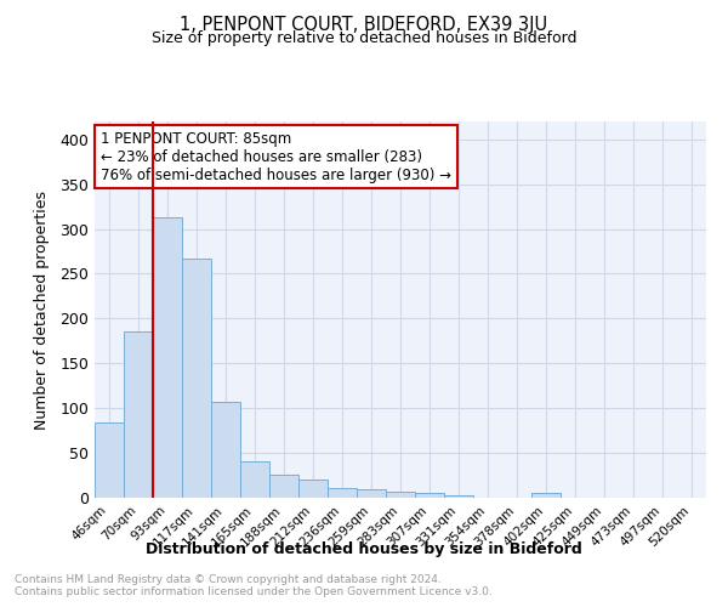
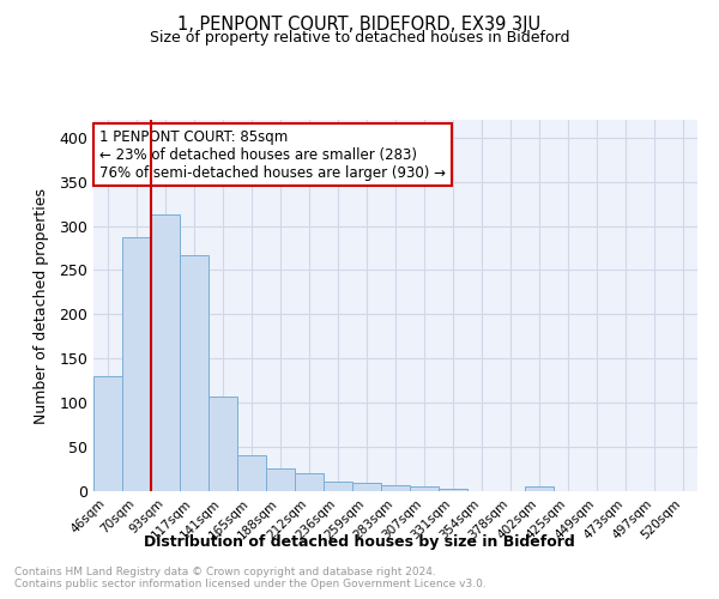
46sqm: 84 -> 130
70sqm: 186 -> 287
